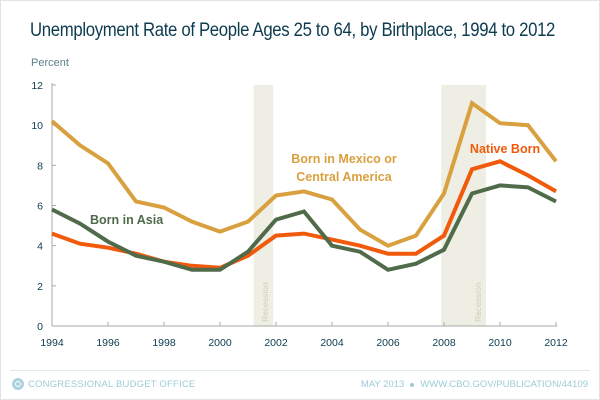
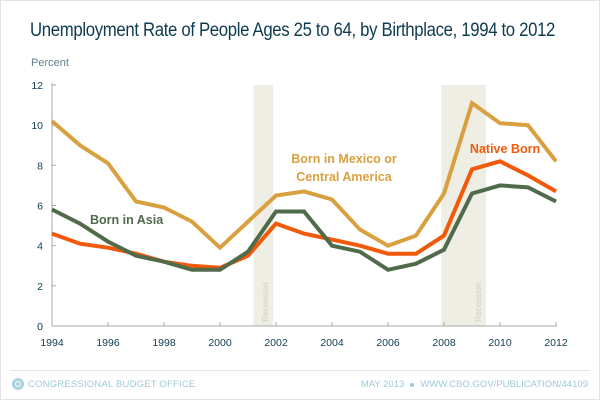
Born in Mexico or Central America/2000: 4.7 -> 3.9
Native Born/2002: 4.5 -> 5.1
Born in Asia/2002: 5.3 -> 5.7
